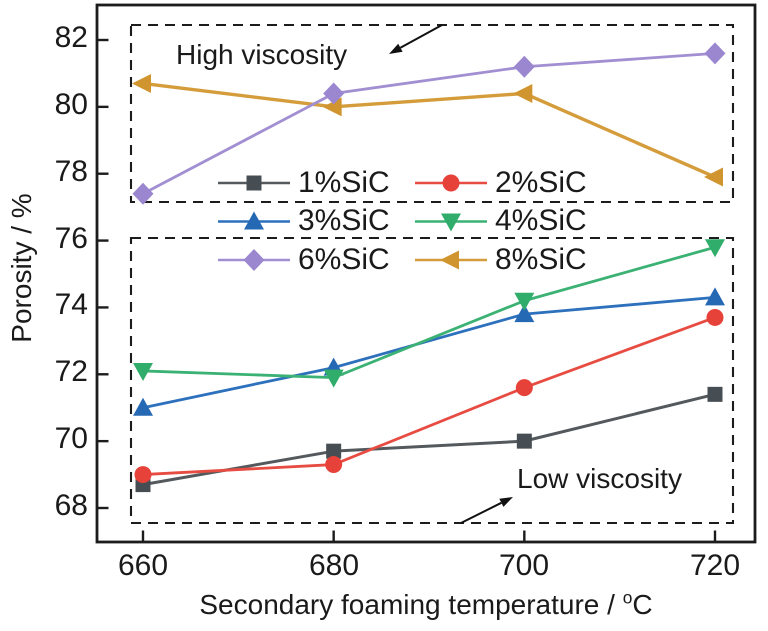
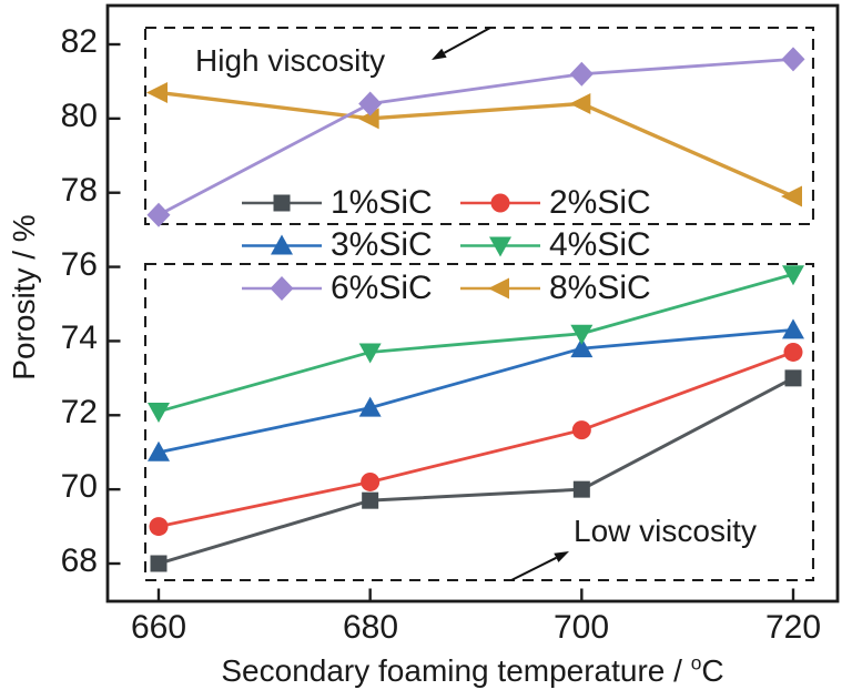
1%SiC/660: 68.7 -> 68.0
2%SiC/680: 69.3 -> 70.2
4%SiC/680: 71.9 -> 73.7
1%SiC/720: 71.4 -> 73.0
